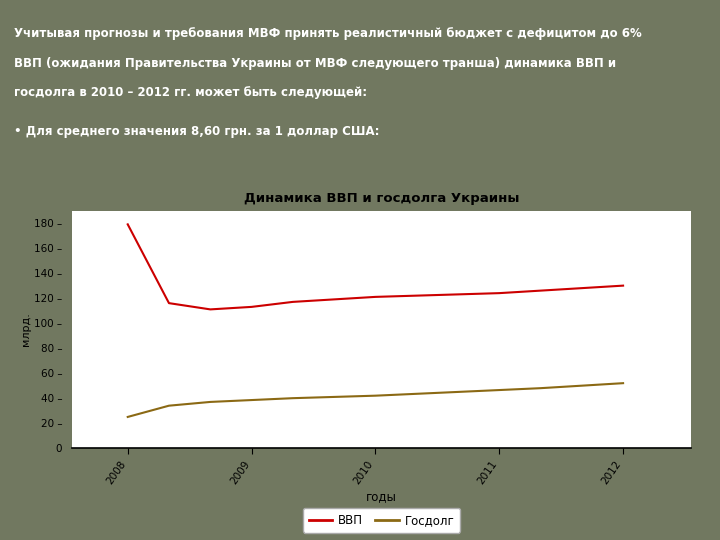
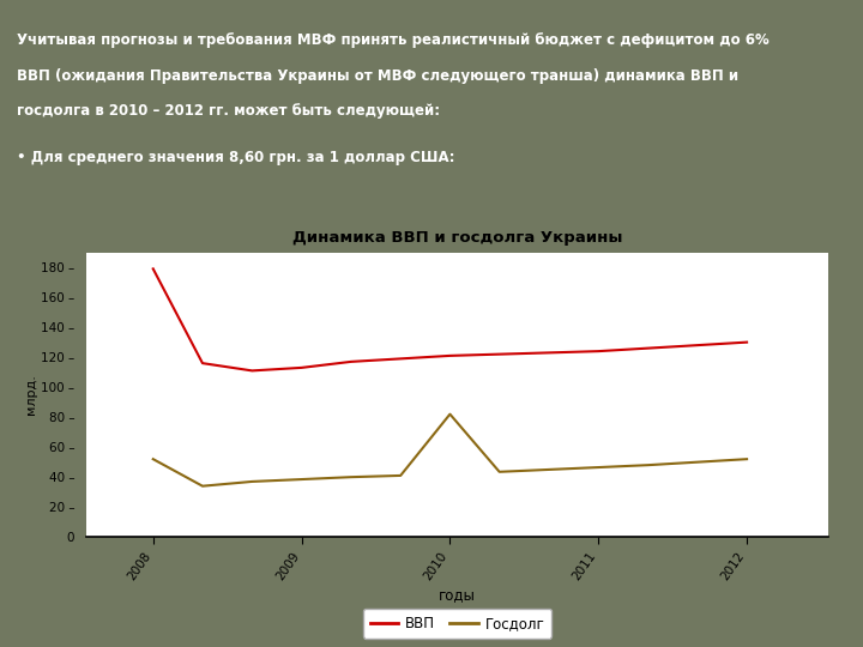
Госдолг/2008: 25 – -> 52 –
Госдолг/2010: 42 – -> 82 –
